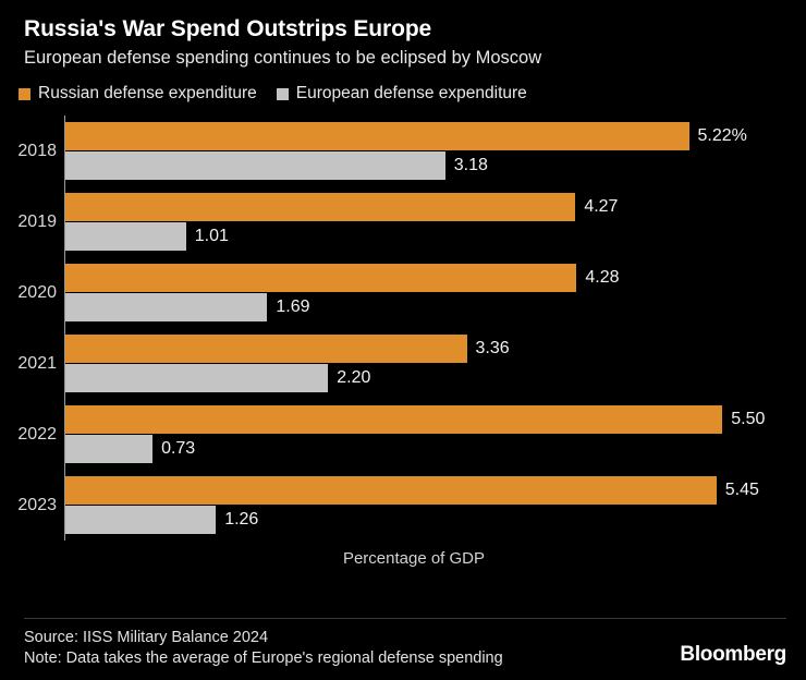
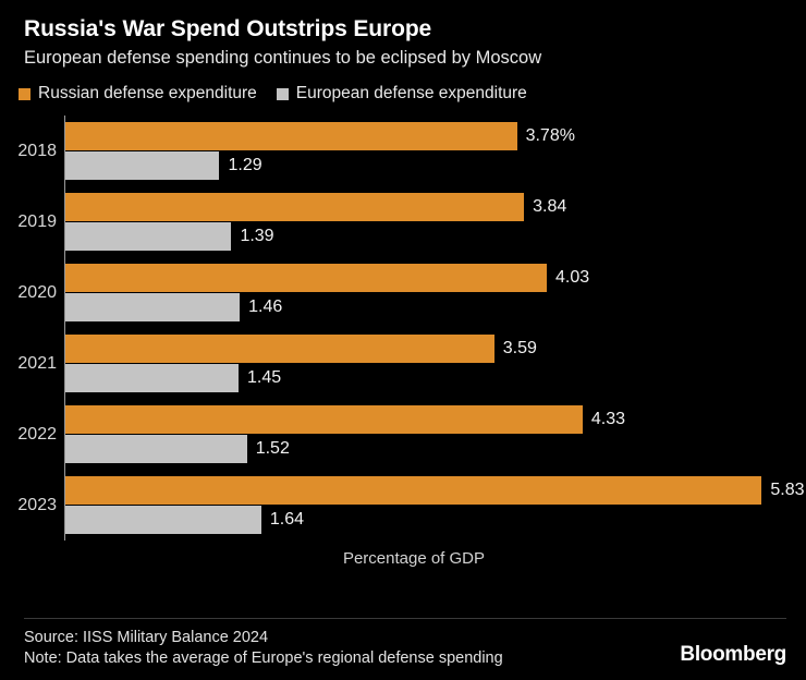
Russian defense expenditure/2018: 5.22% -> 3.78%
European defense expenditure/2018: 3.18 -> 1.29
Russian defense expenditure/2019: 4.27 -> 3.84
European defense expenditure/2019: 1.01 -> 1.39
Russian defense expenditure/2020: 4.28 -> 4.03
European defense expenditure/2020: 1.69 -> 1.46
Russian defense expenditure/2021: 3.36 -> 3.59
European defense expenditure/2021: 2.20 -> 1.45
Russian defense expenditure/2022: 5.50 -> 4.33
European defense expenditure/2022: 0.73 -> 1.52
Russian defense expenditure/2023: 5.45 -> 5.83
European defense expenditure/2023: 1.26 -> 1.64
